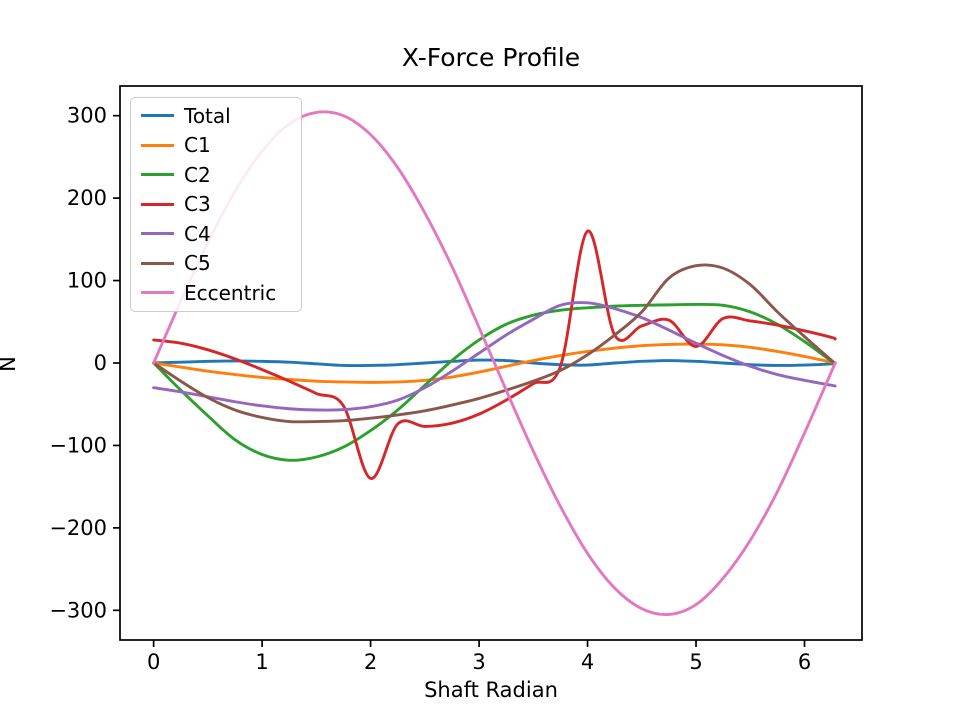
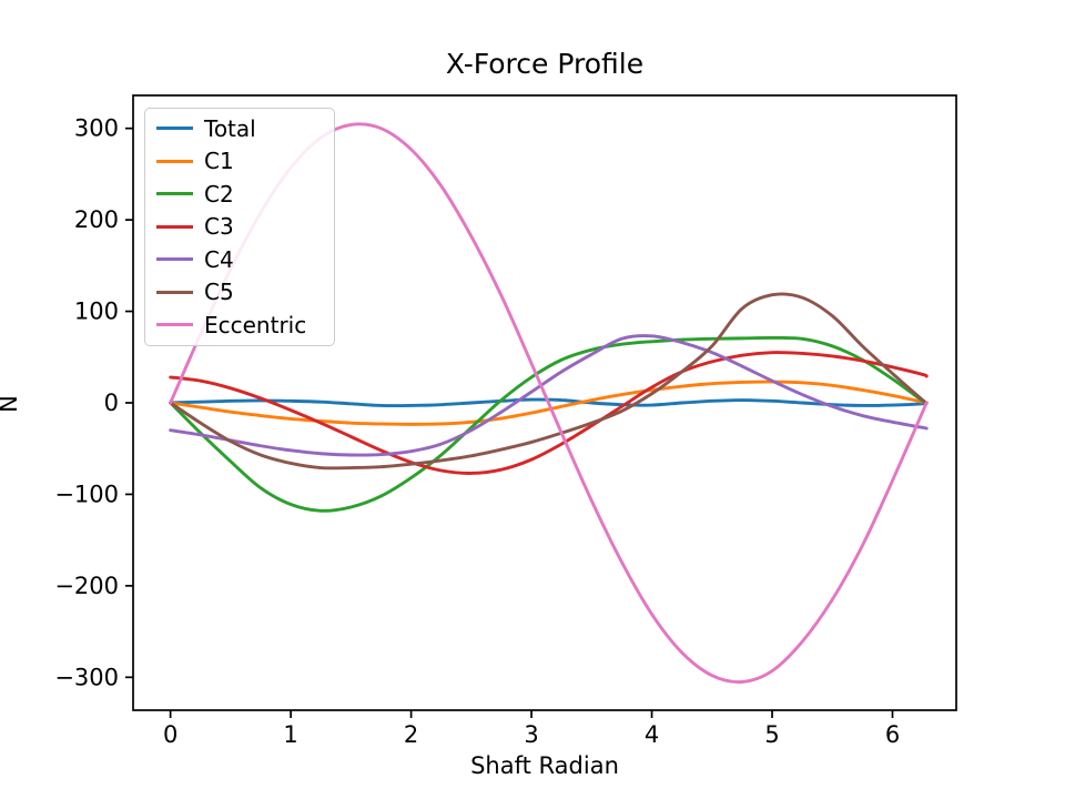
C3/2: -140 -> -60
C3/4: 160 -> 20
C3/5: 20 -> 60
